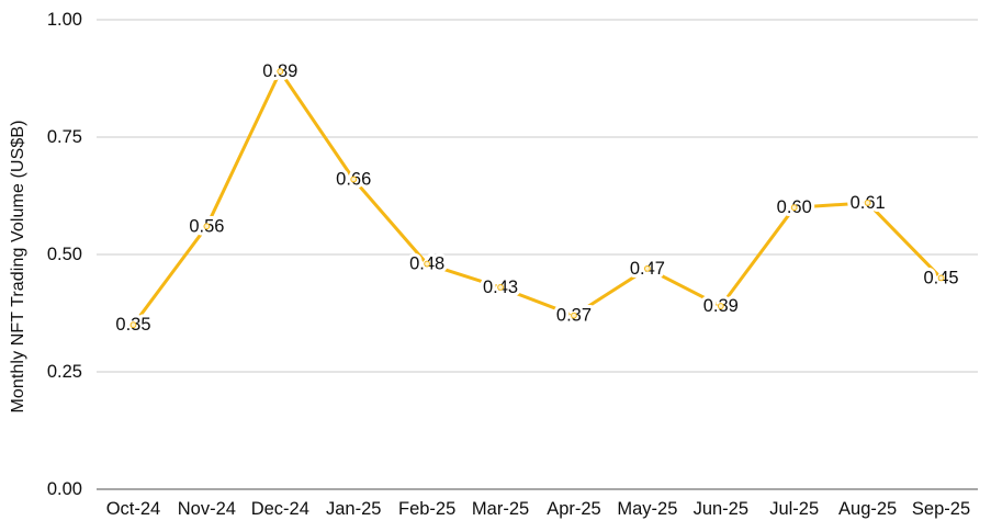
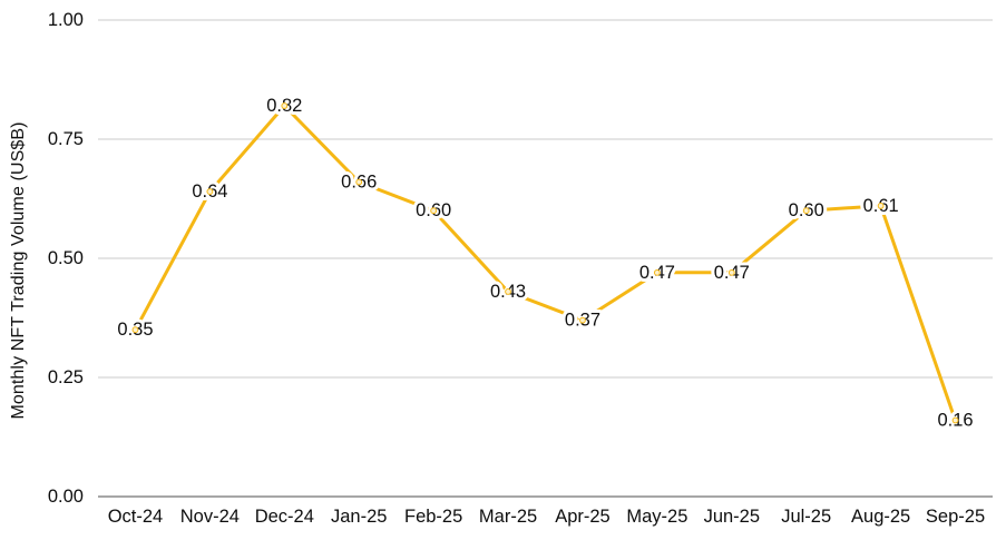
Nov-24: 0.56 -> 0.64
Dec-24: 0.89 -> 0.82
Feb-25: 0.48 -> 0.60
Jun-25: 0.39 -> 0.47
Sep-25: 0.45 -> 0.16
